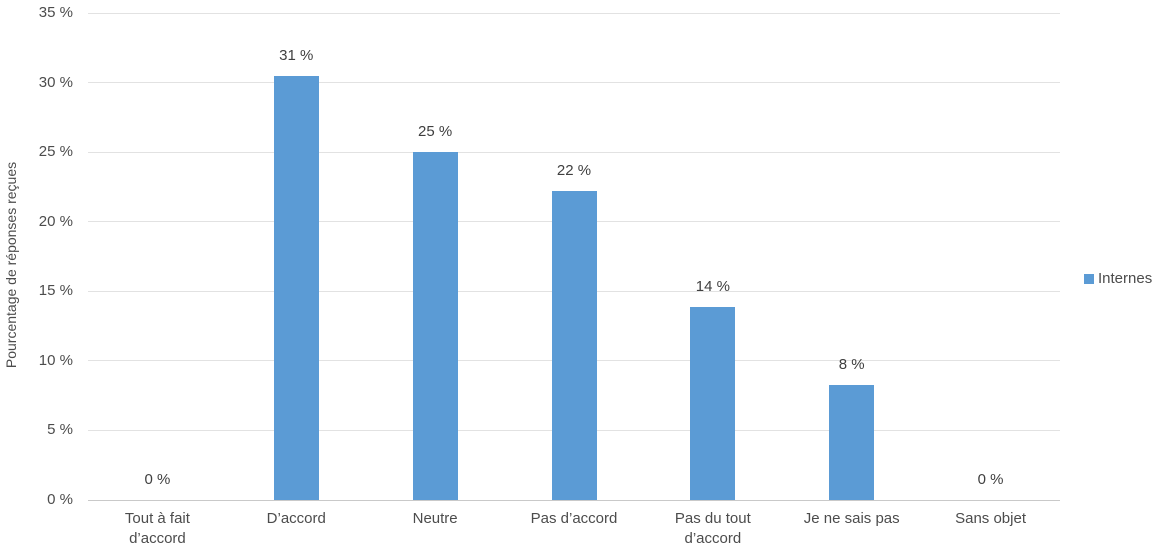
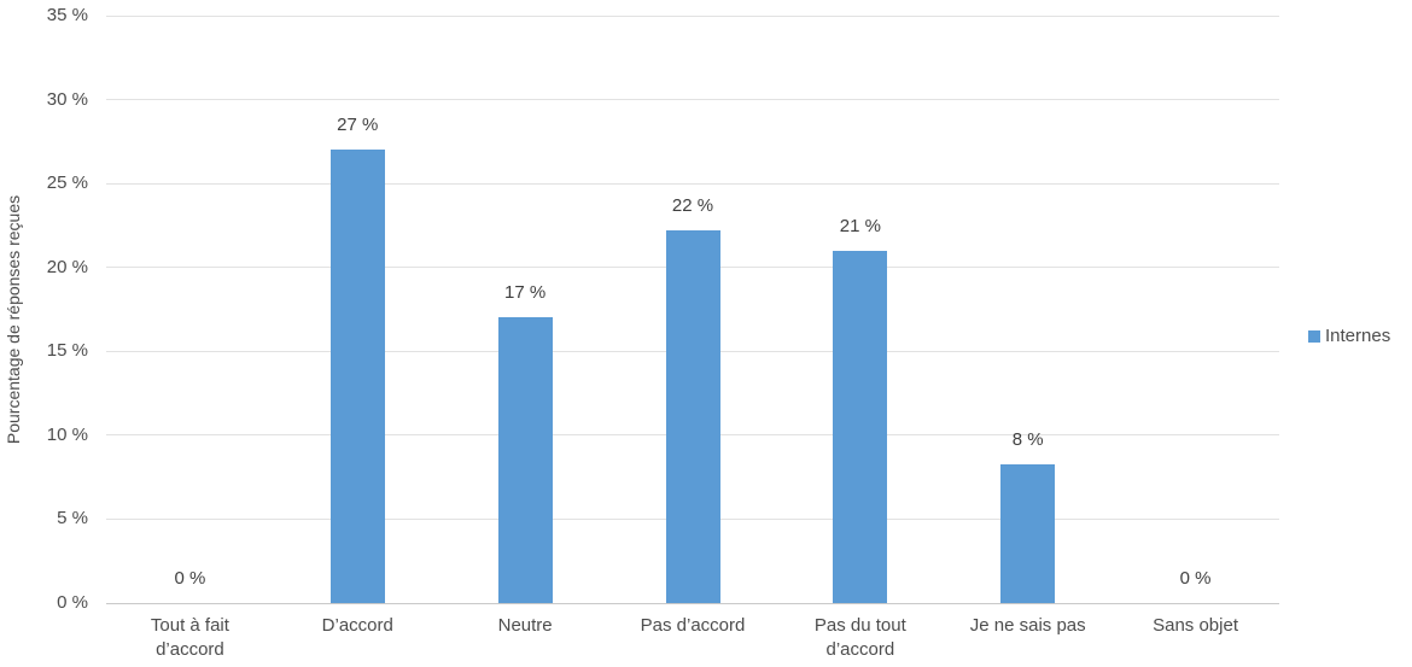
D’accord: 31 -> 27
Neutre: 25 -> 17
Pas du tout d’accord: 14 -> 21
